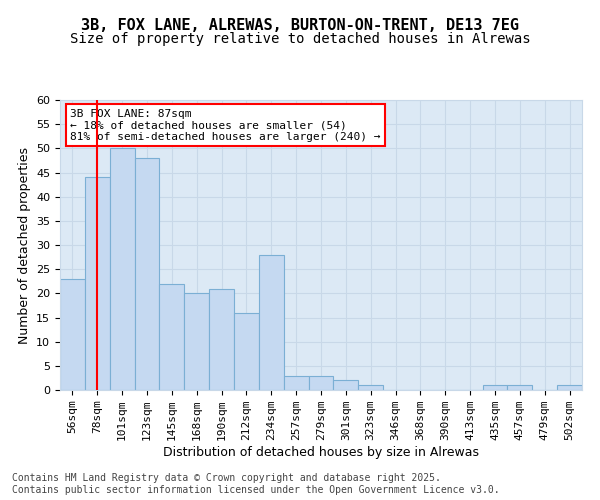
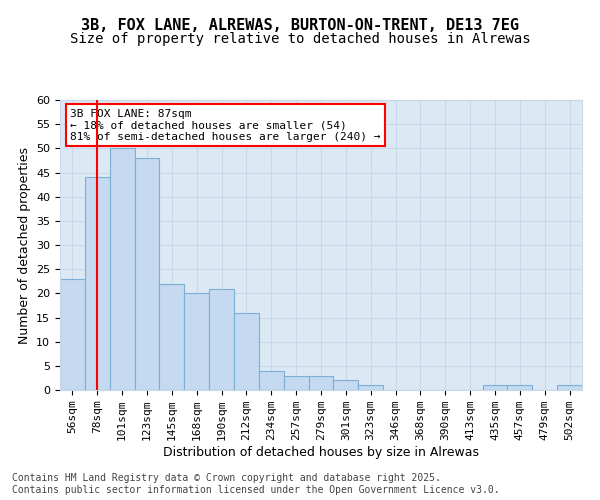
234sqm: 28 -> 4
